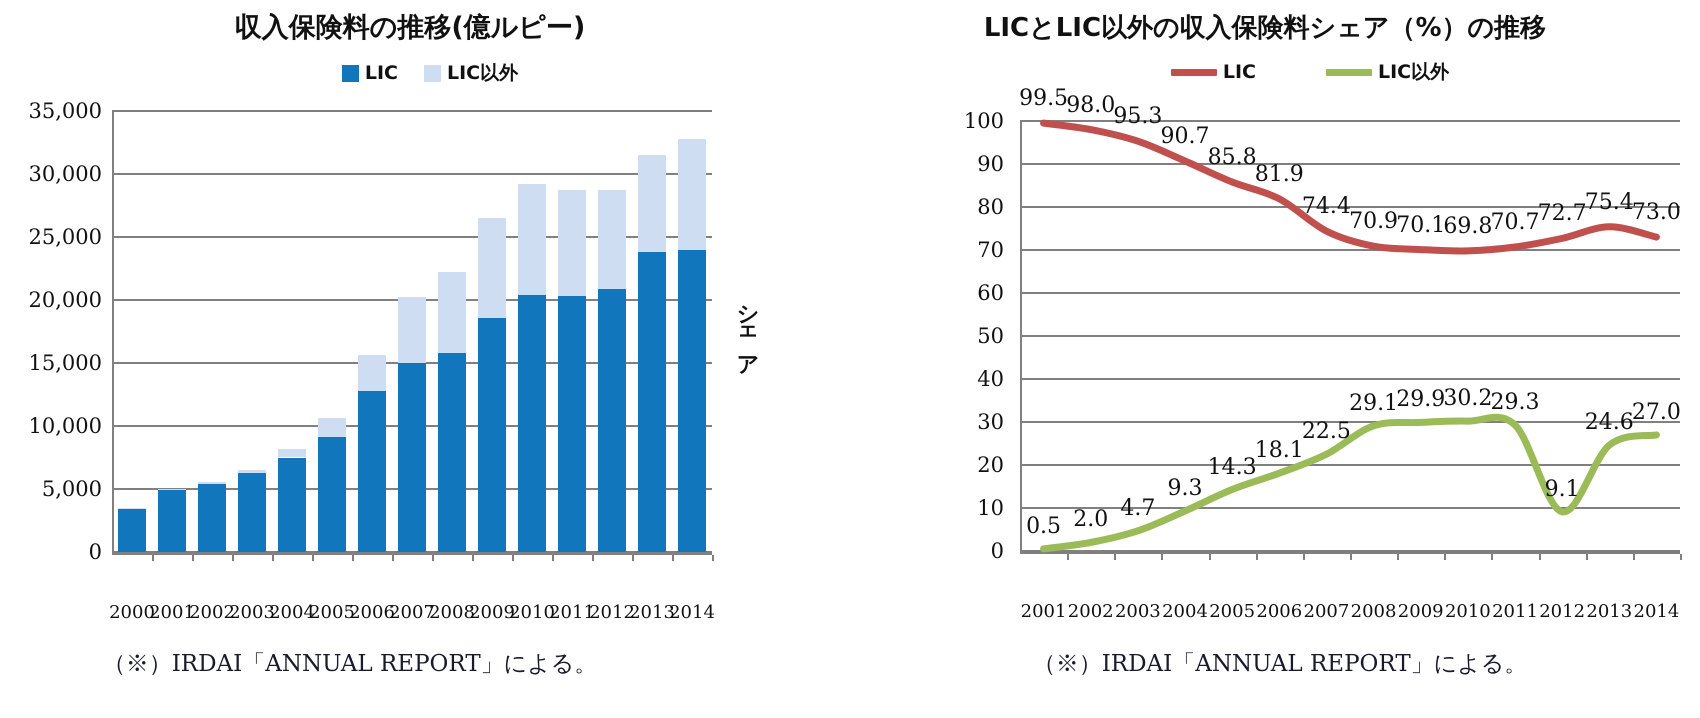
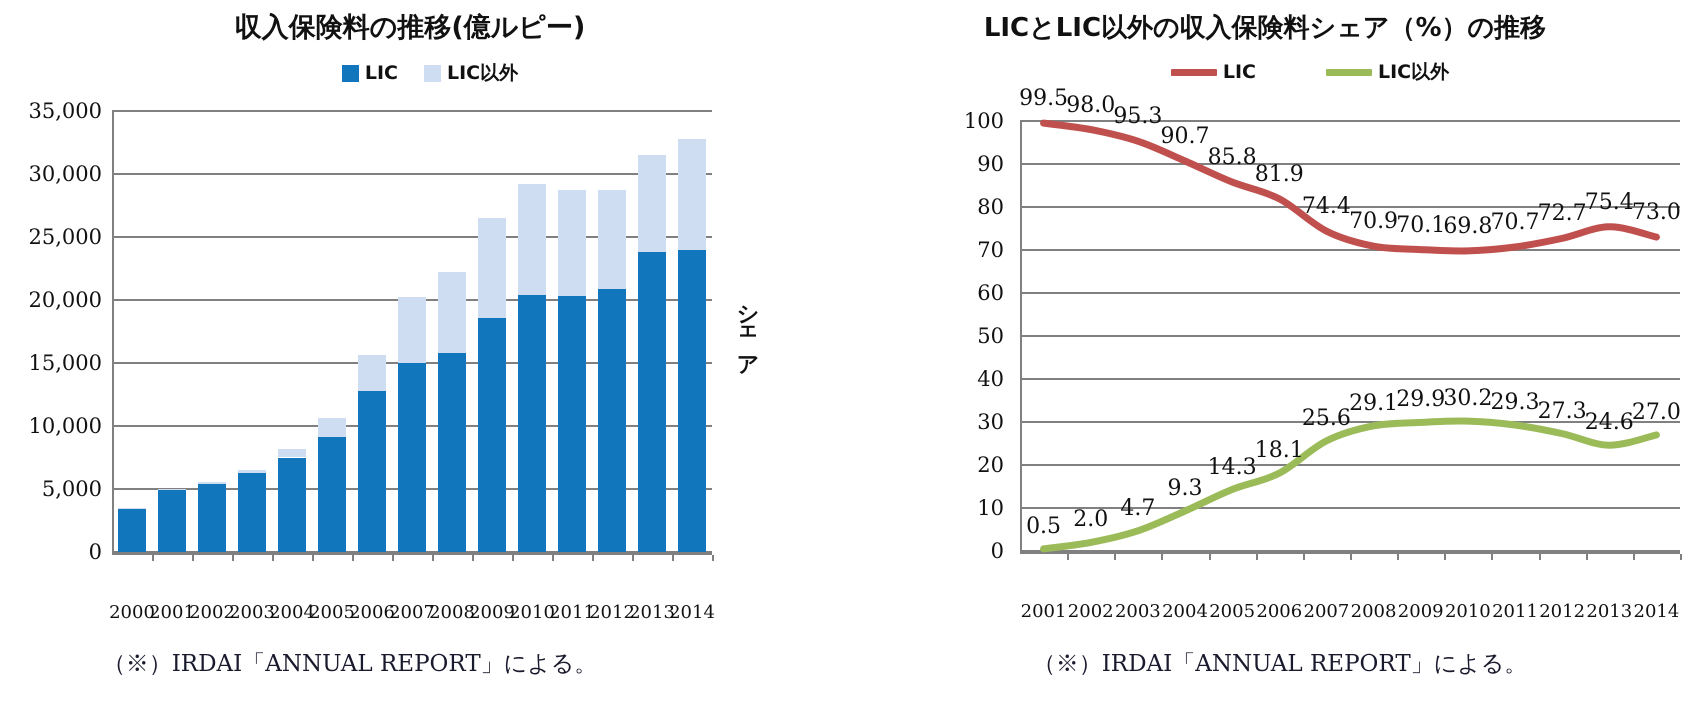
LICとLIC以外の収入保険料シェア（%）の推移/LIC以外/2007: 22.5 -> 25.6
LICとLIC以外の収入保険料シェア（%）の推移/LIC以外/2012: 9.1 -> 27.3
